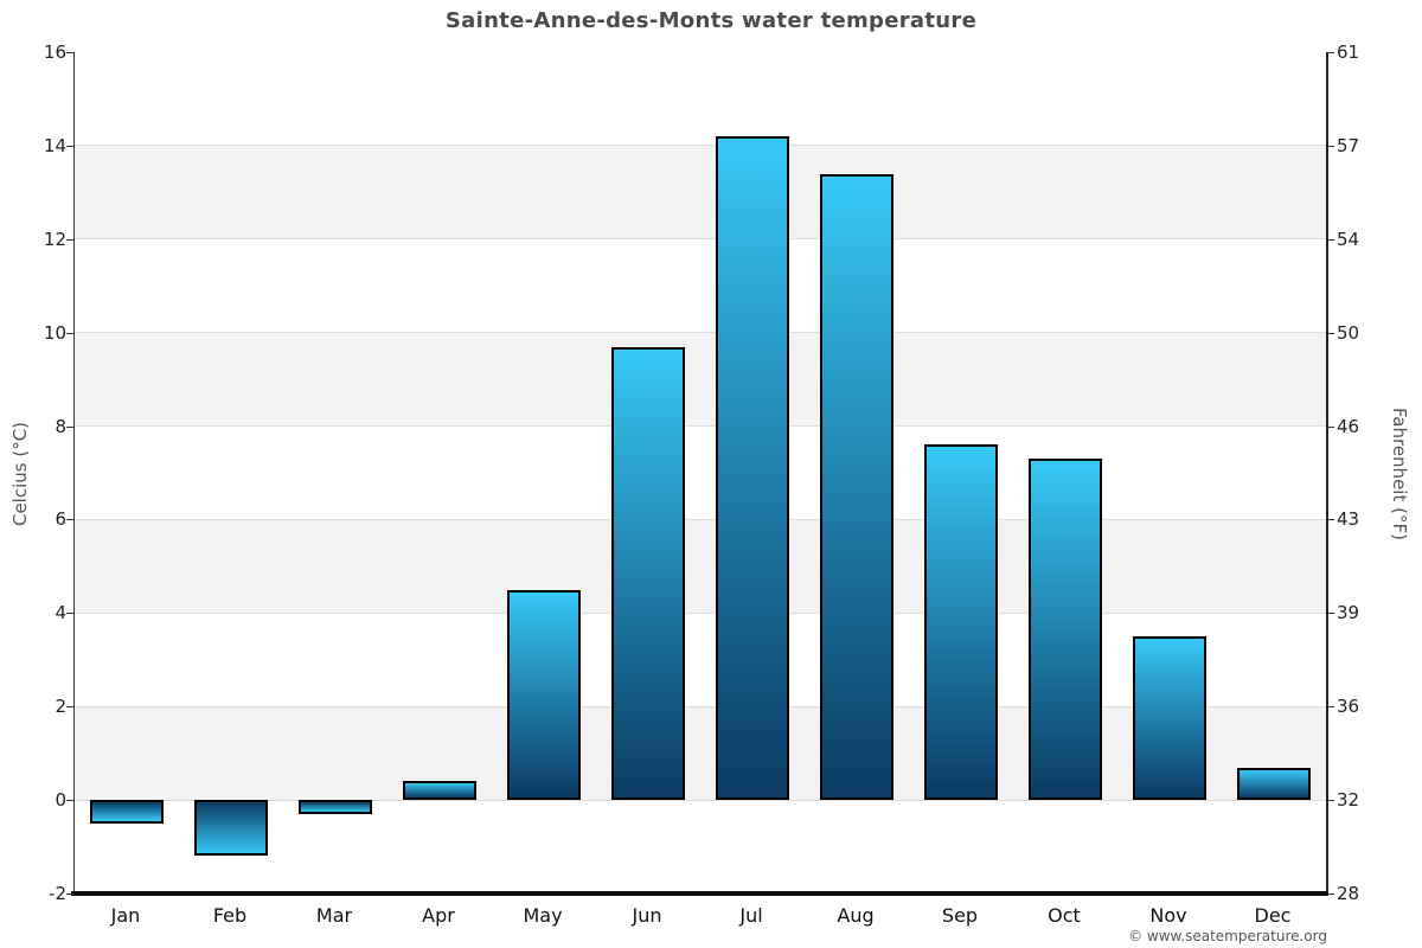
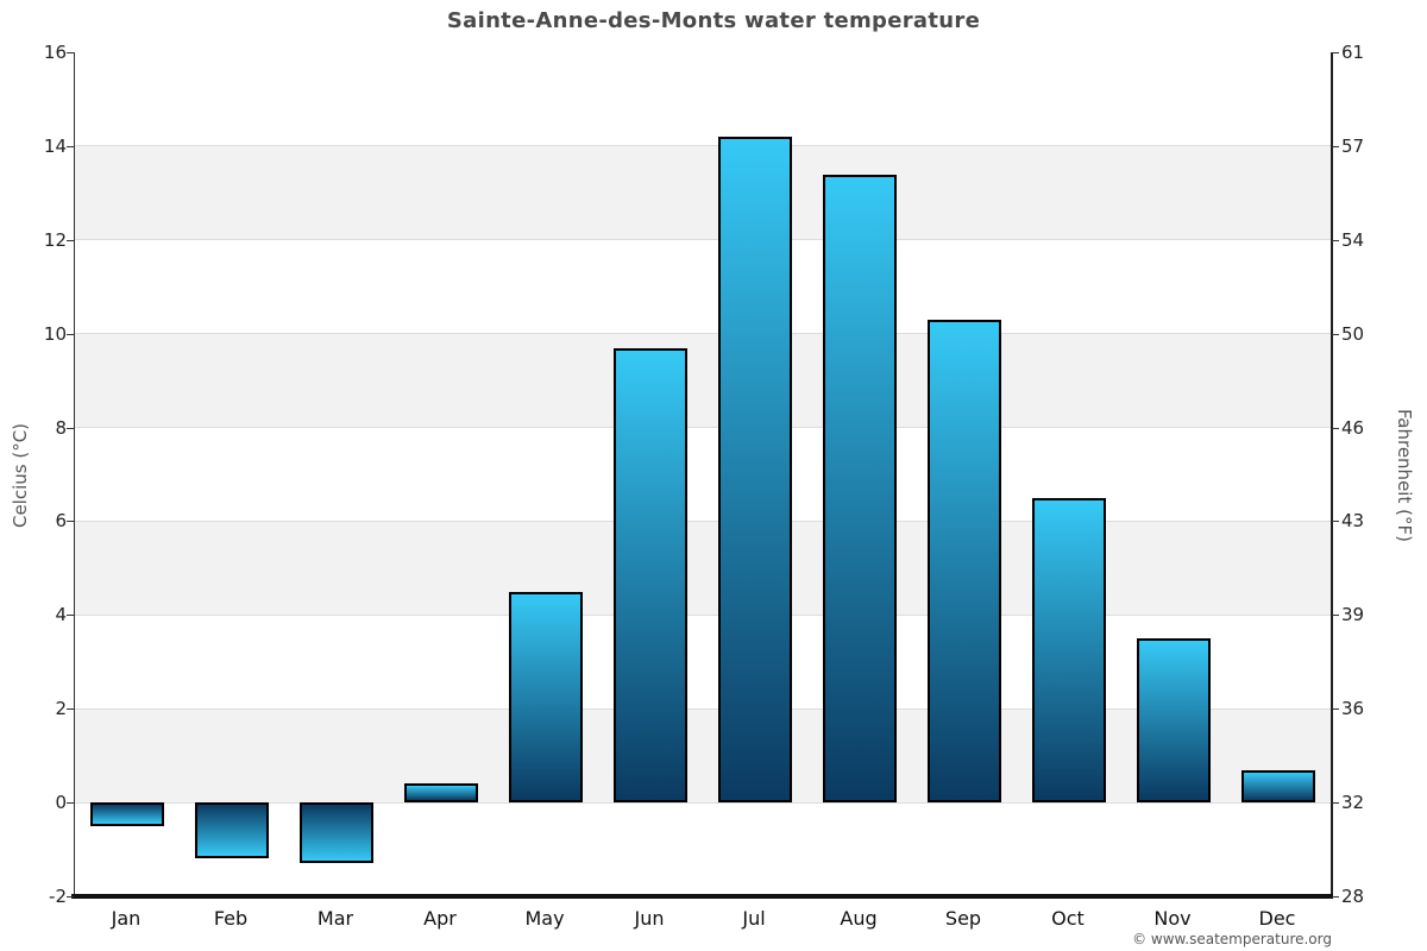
Mar: -0.3 -> -1.3
Sep: 7.6 -> 10.3
Oct: 7.3 -> 6.5
